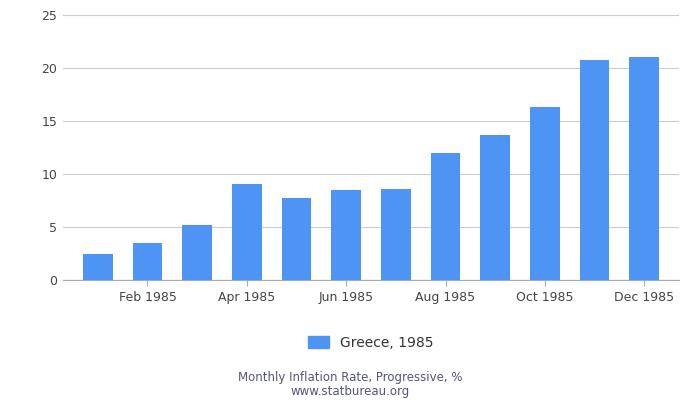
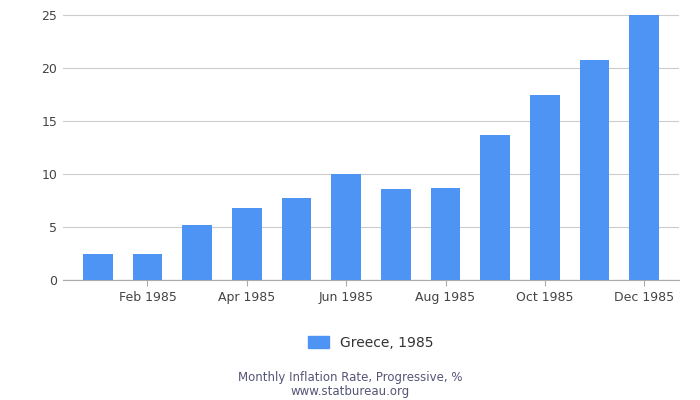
Feb 1985: 3.5 -> 2.5
Apr 1985: 9.1 -> 6.8
Jun 1985: 8.5 -> 10.0
Aug 1985: 12.0 -> 8.7
Oct 1985: 16.3 -> 17.5
Dec 1985: 21.1 -> 25.0
